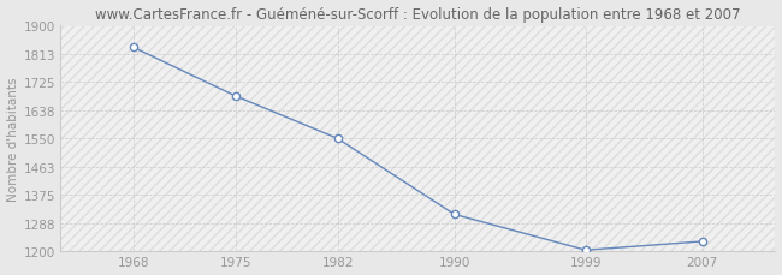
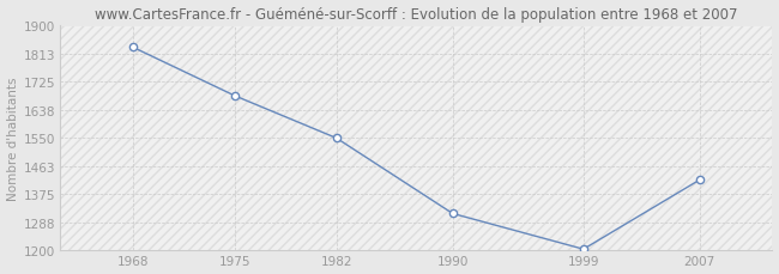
2007: 1231 -> 1420
